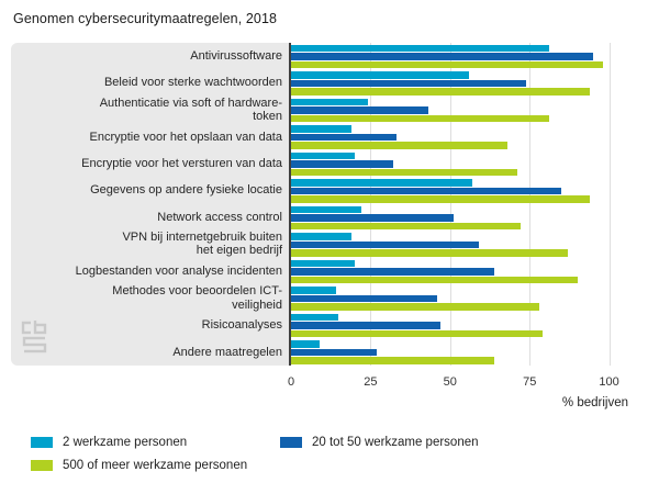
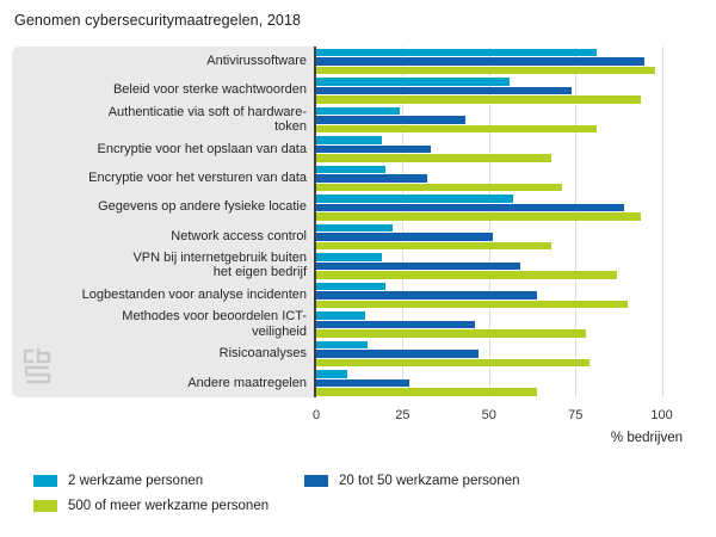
20 tot 50 werkzame personen/Gegevens op andere fysieke locatie: 85 -> 89
500 of meer werkzame personen/Network access control: 72 -> 68
